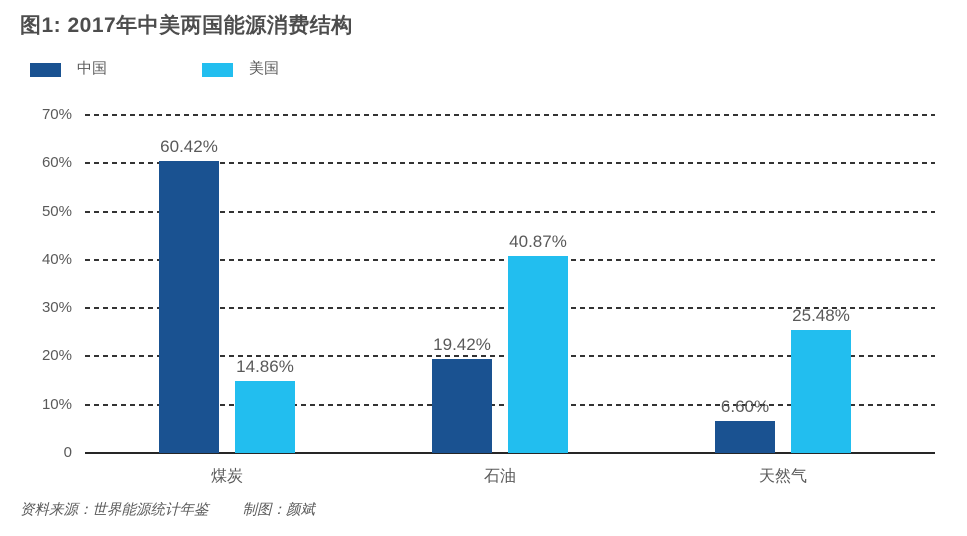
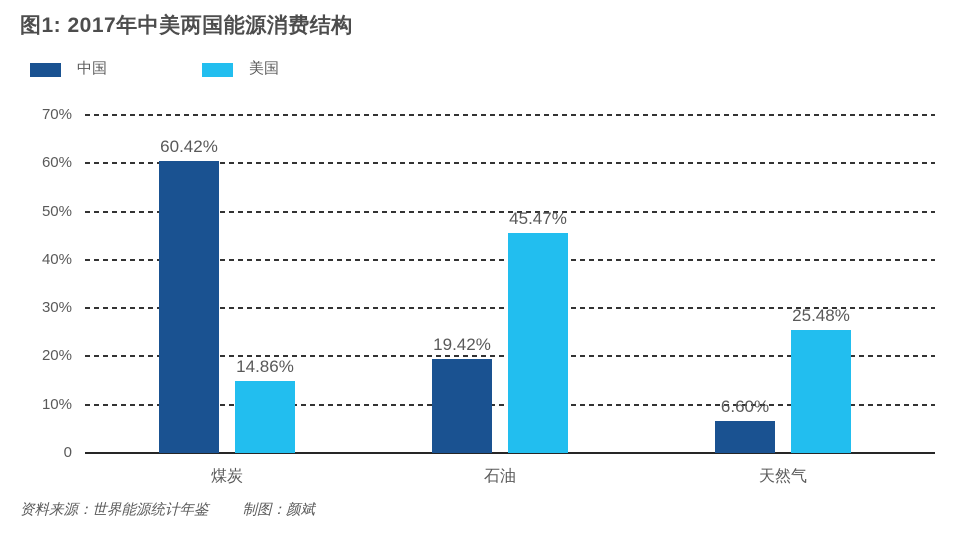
美国/石油: 40.87% -> 45.47%
